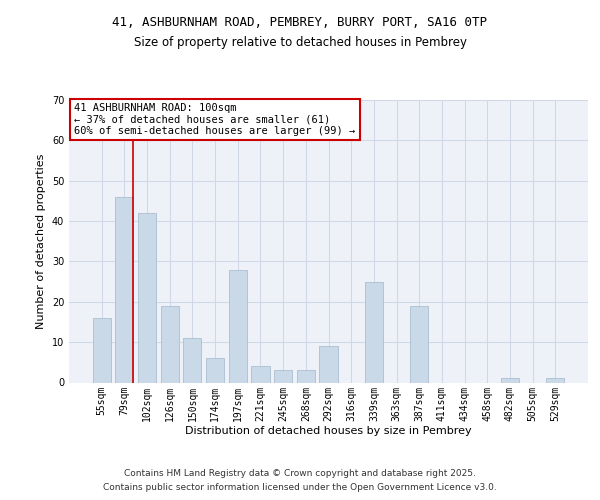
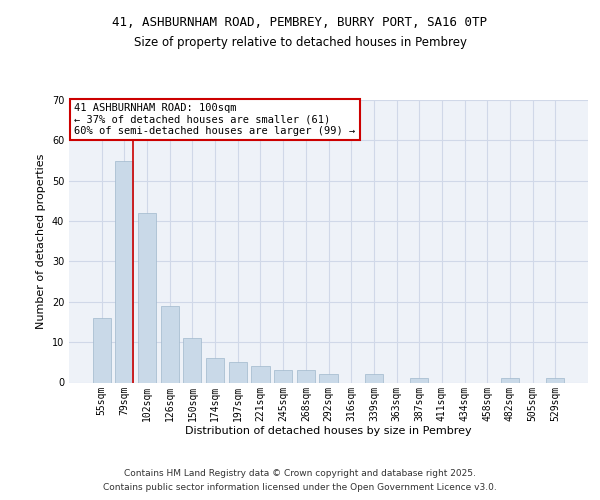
79sqm: 46 -> 55
197sqm: 28 -> 5
292sqm: 9 -> 2
339sqm: 25 -> 2
387sqm: 19 -> 1
